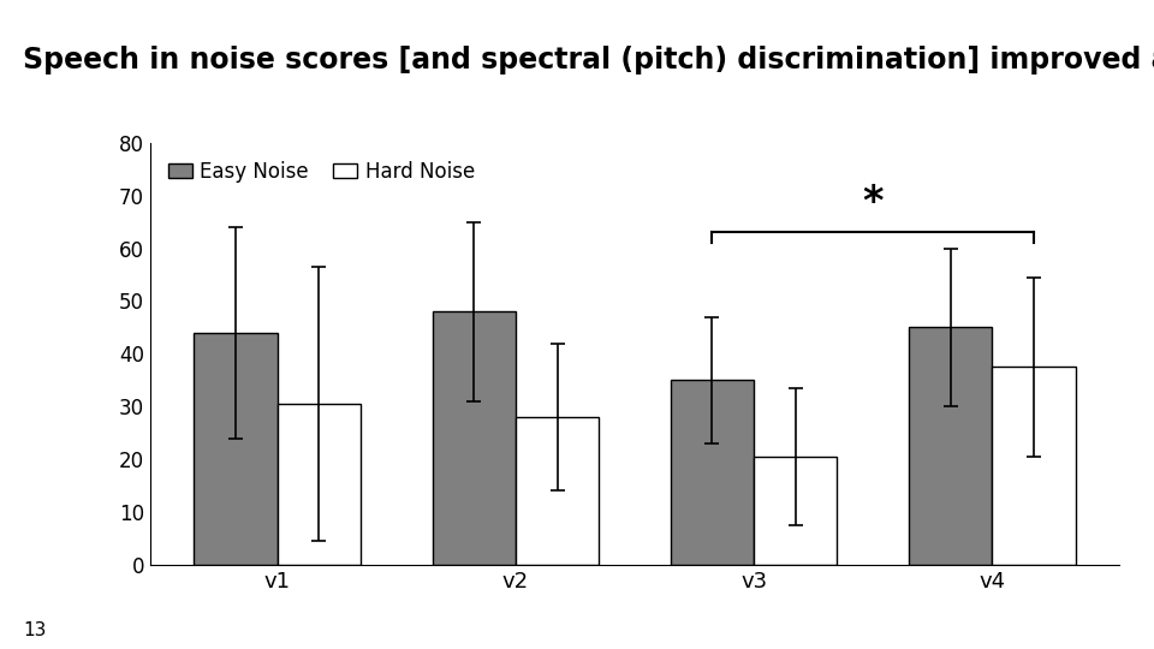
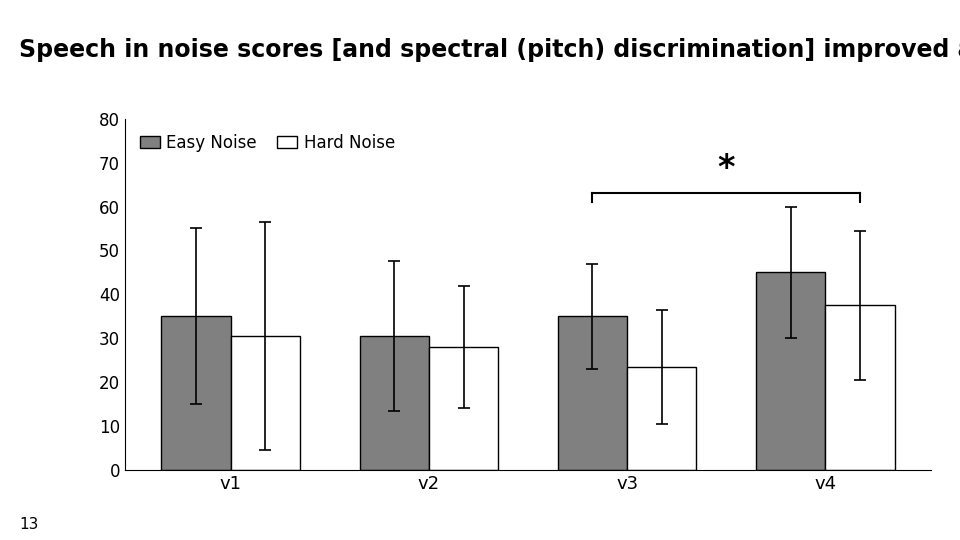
Easy Noise/v1: 44.0 -> 35.0
Easy Noise/v2: 48.0 -> 30.5
Hard Noise/v3: 20.5 -> 23.5
